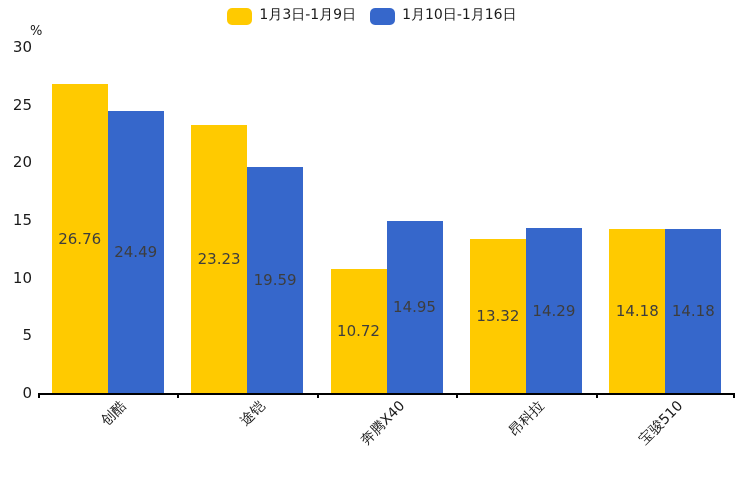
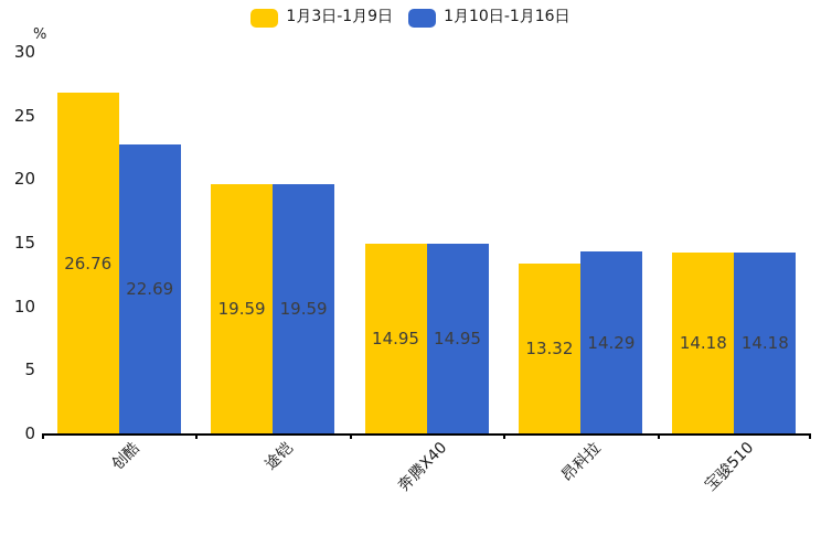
1月10日-1月16日/创酷: 24.49 -> 22.69
1月3日-1月9日/途铠: 23.23 -> 19.59
1月3日-1月9日/奔腾X40: 10.72 -> 14.95
